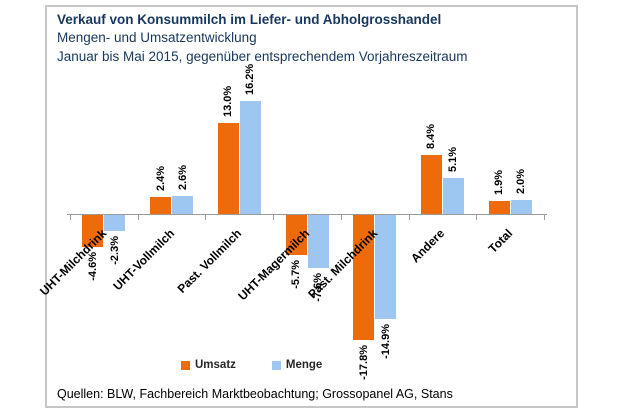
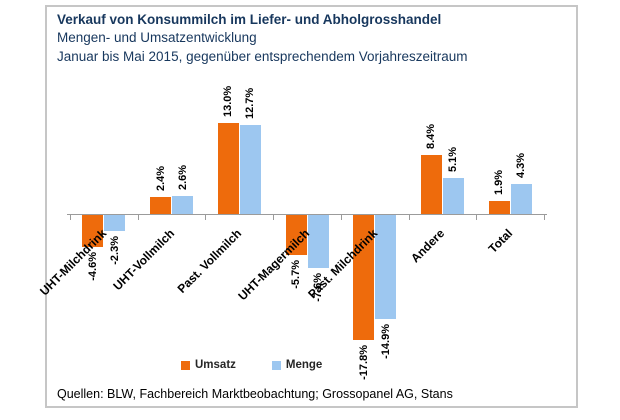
Menge/Past. Vollmilch: 16.2% -> 12.7%
Menge/Total: 2.0% -> 4.3%
